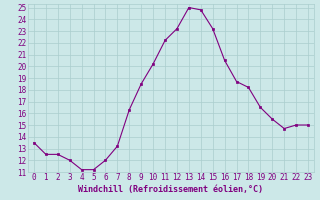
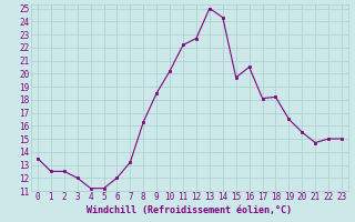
12: 23.2 -> 22.7
14: 24.8 -> 24.3
15: 23.2 -> 19.7
17: 18.7 -> 18.1
